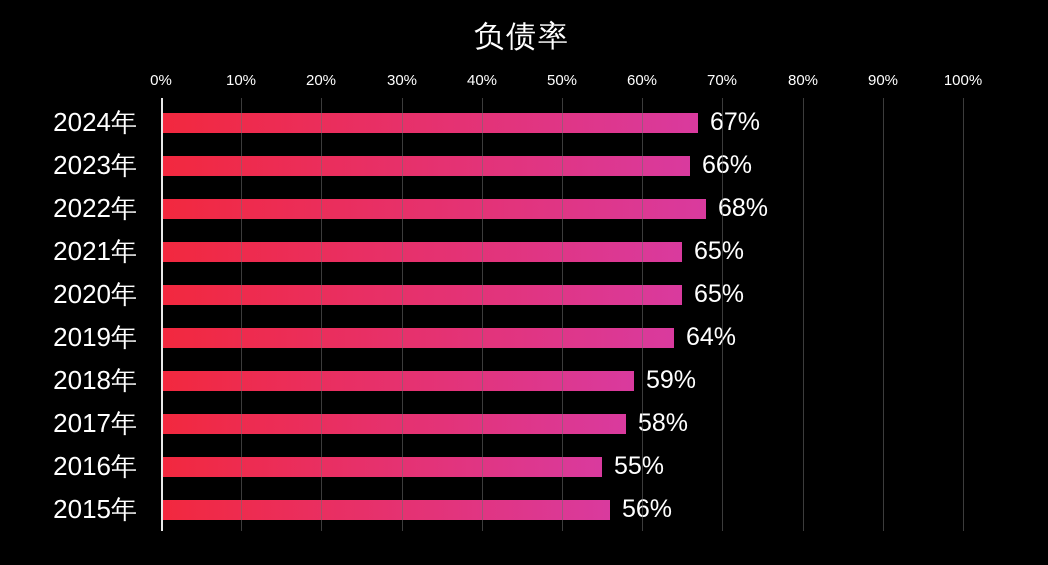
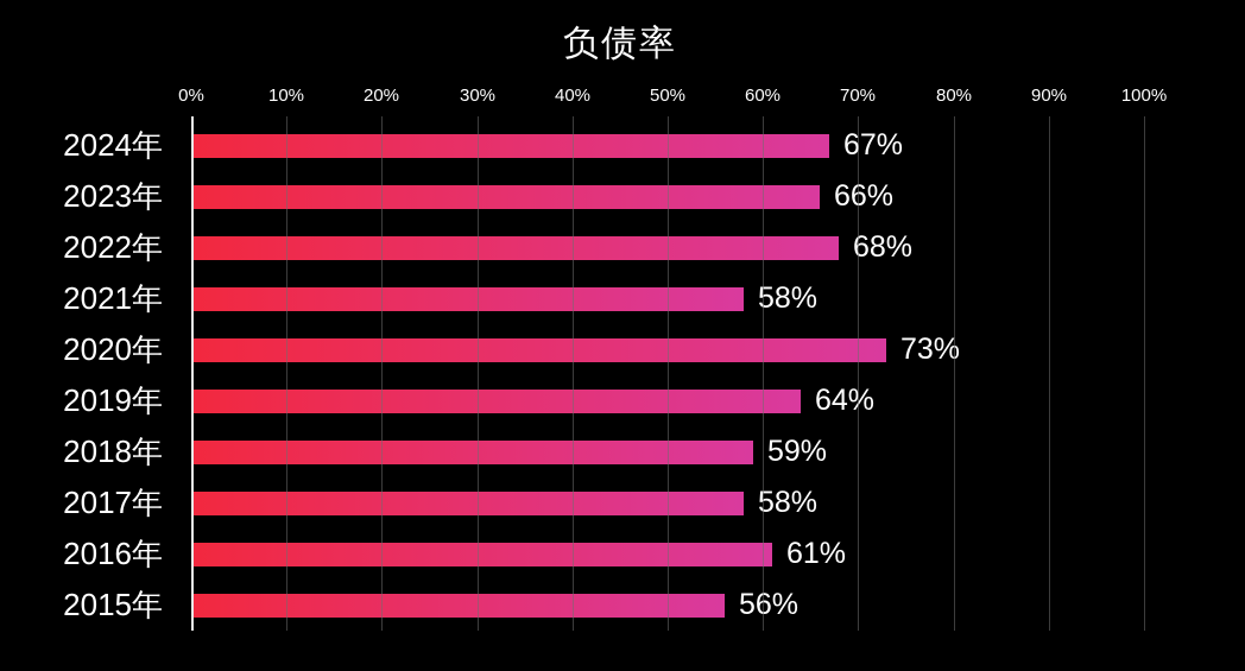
2021年: 65% -> 58%
2020年: 65% -> 73%
2016年: 55% -> 61%
